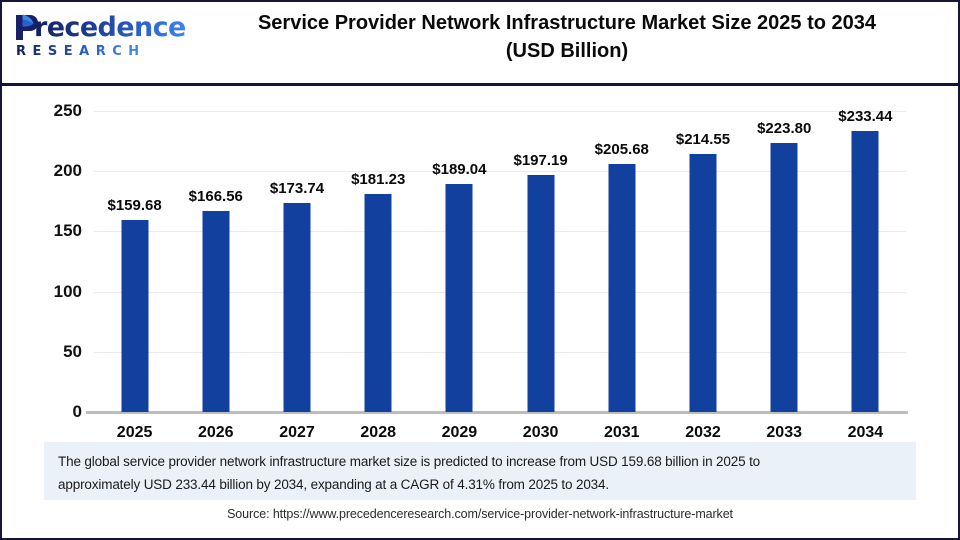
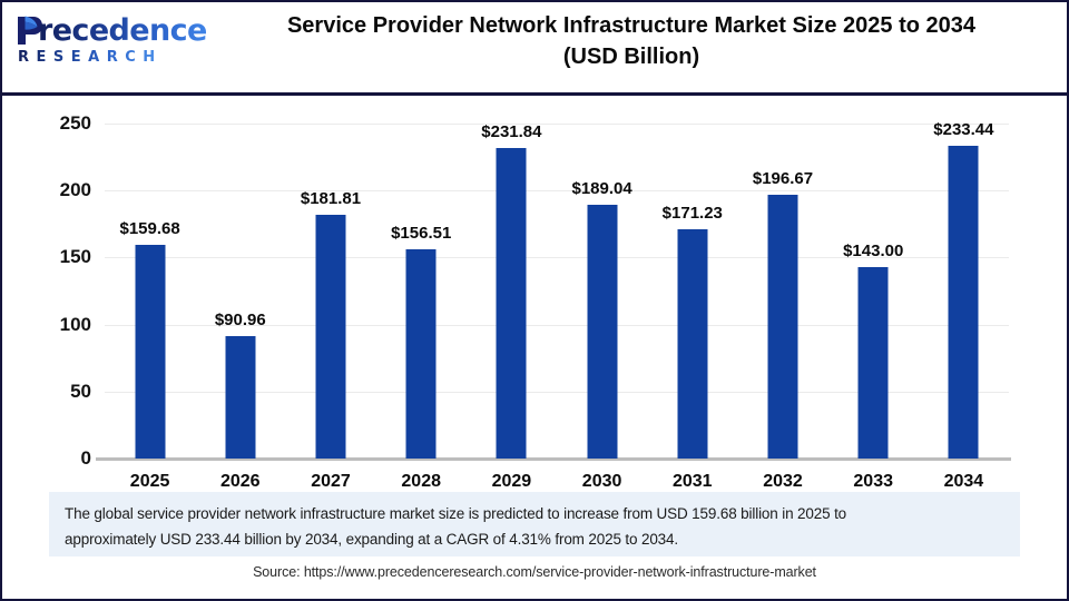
2026: $166.56 -> $90.96
2027: $173.74 -> $181.81
2028: $181.23 -> $156.51
2029: $189.04 -> $231.84
2030: $197.19 -> $189.04
2031: $205.68 -> $171.23
2032: $214.55 -> $196.67
2033: $223.80 -> $143.00
